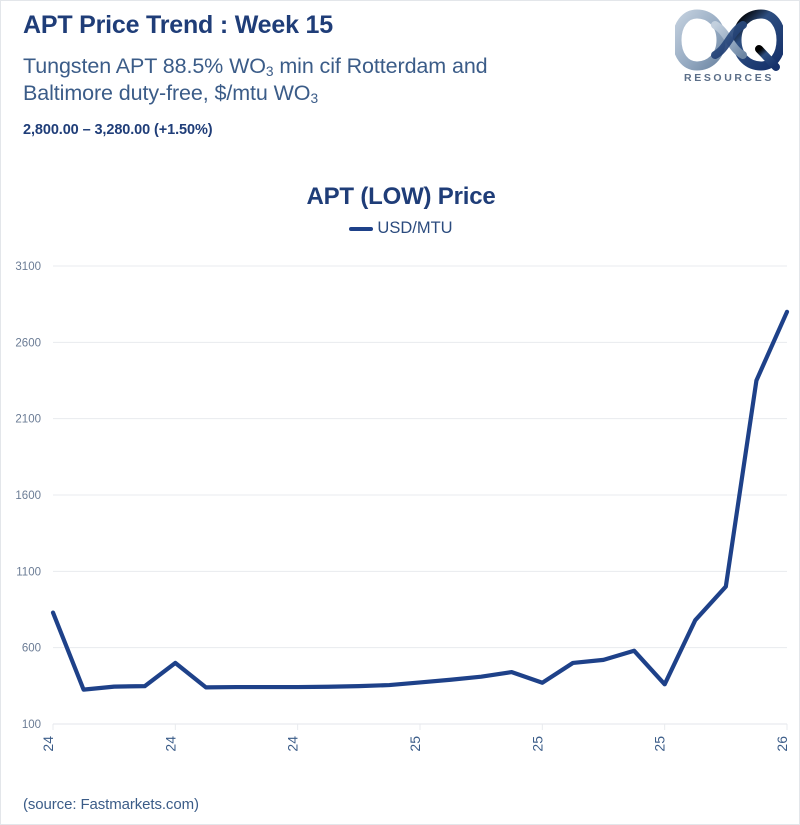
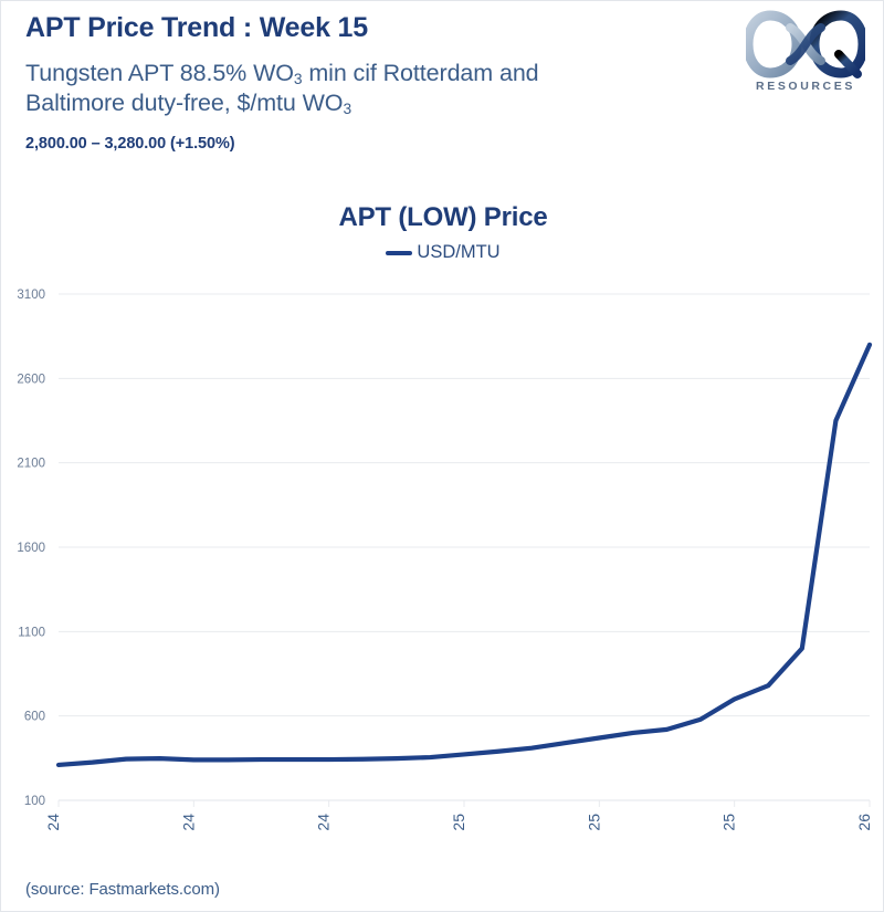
Apr-24: 830 -> 310
Aug-24: 500 -> 340
Aug-25: 370 -> 470
Dec-25: 360 -> 700
